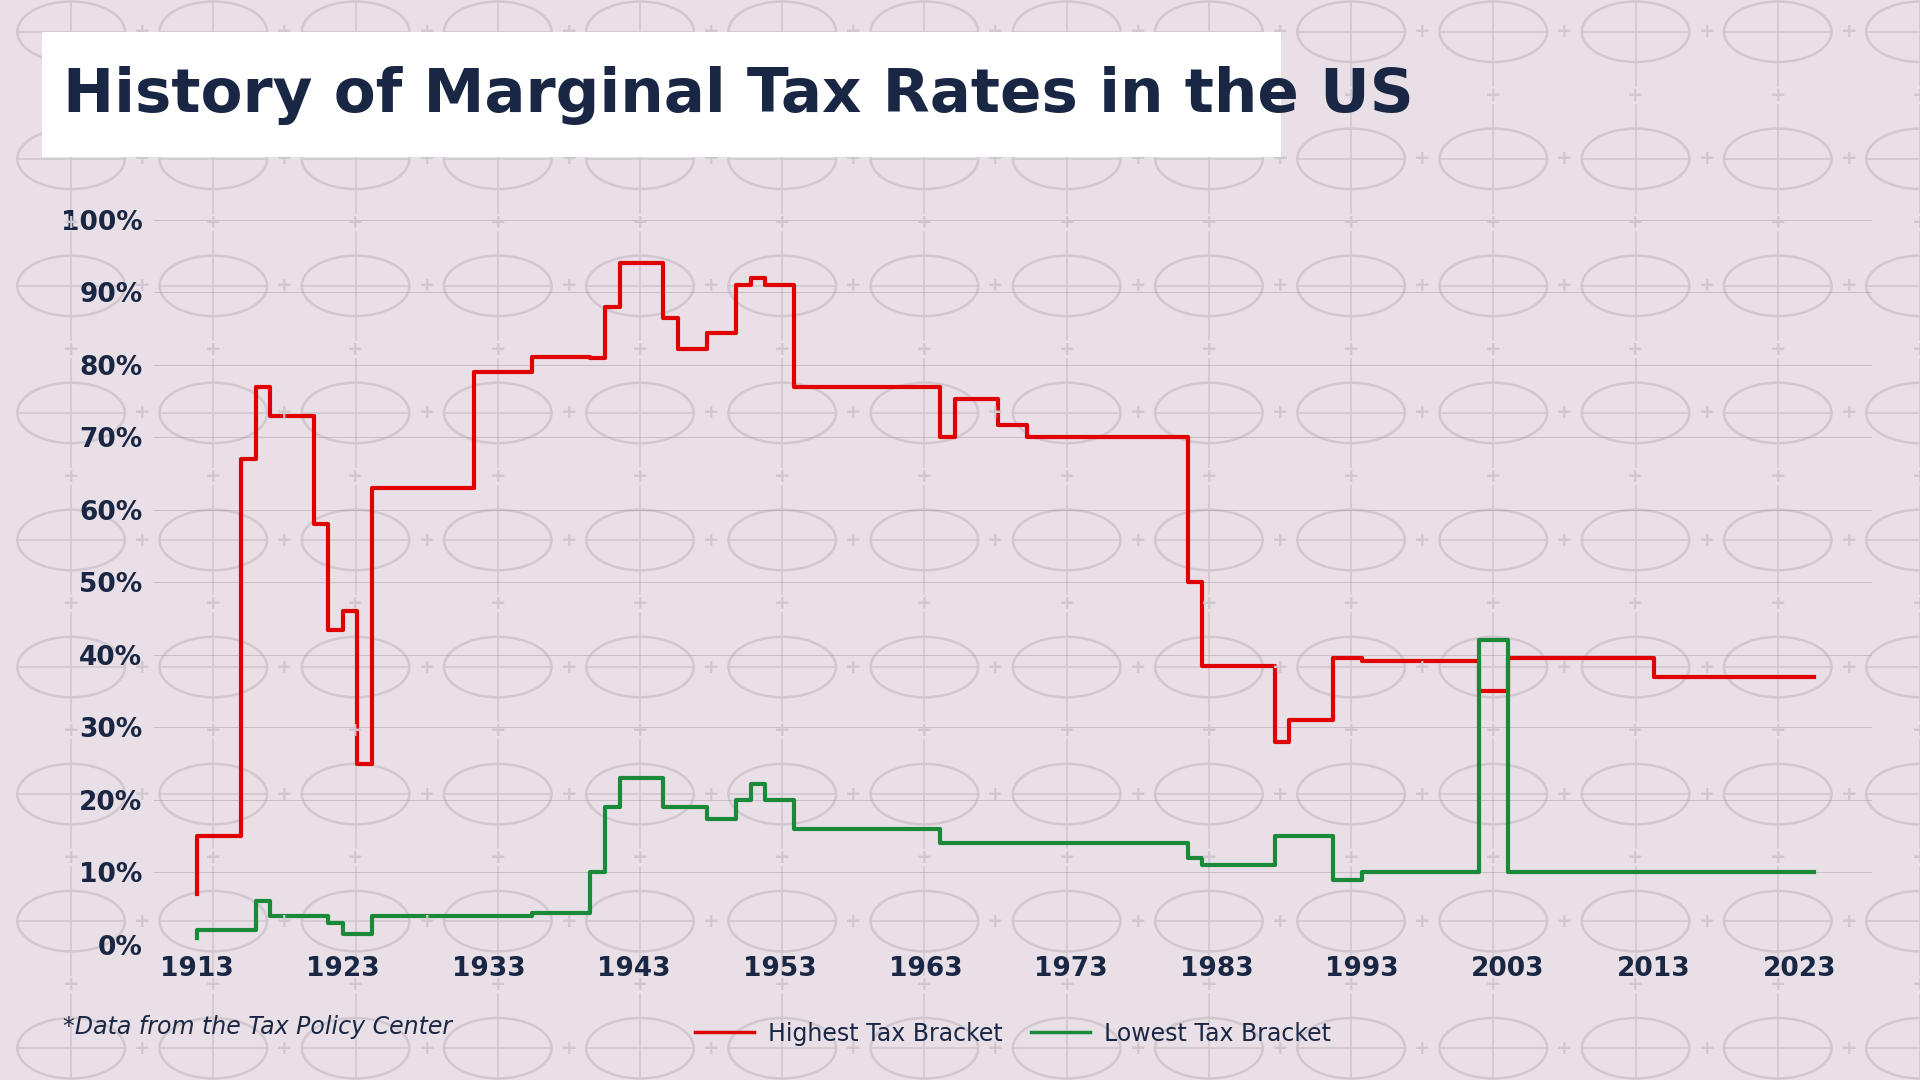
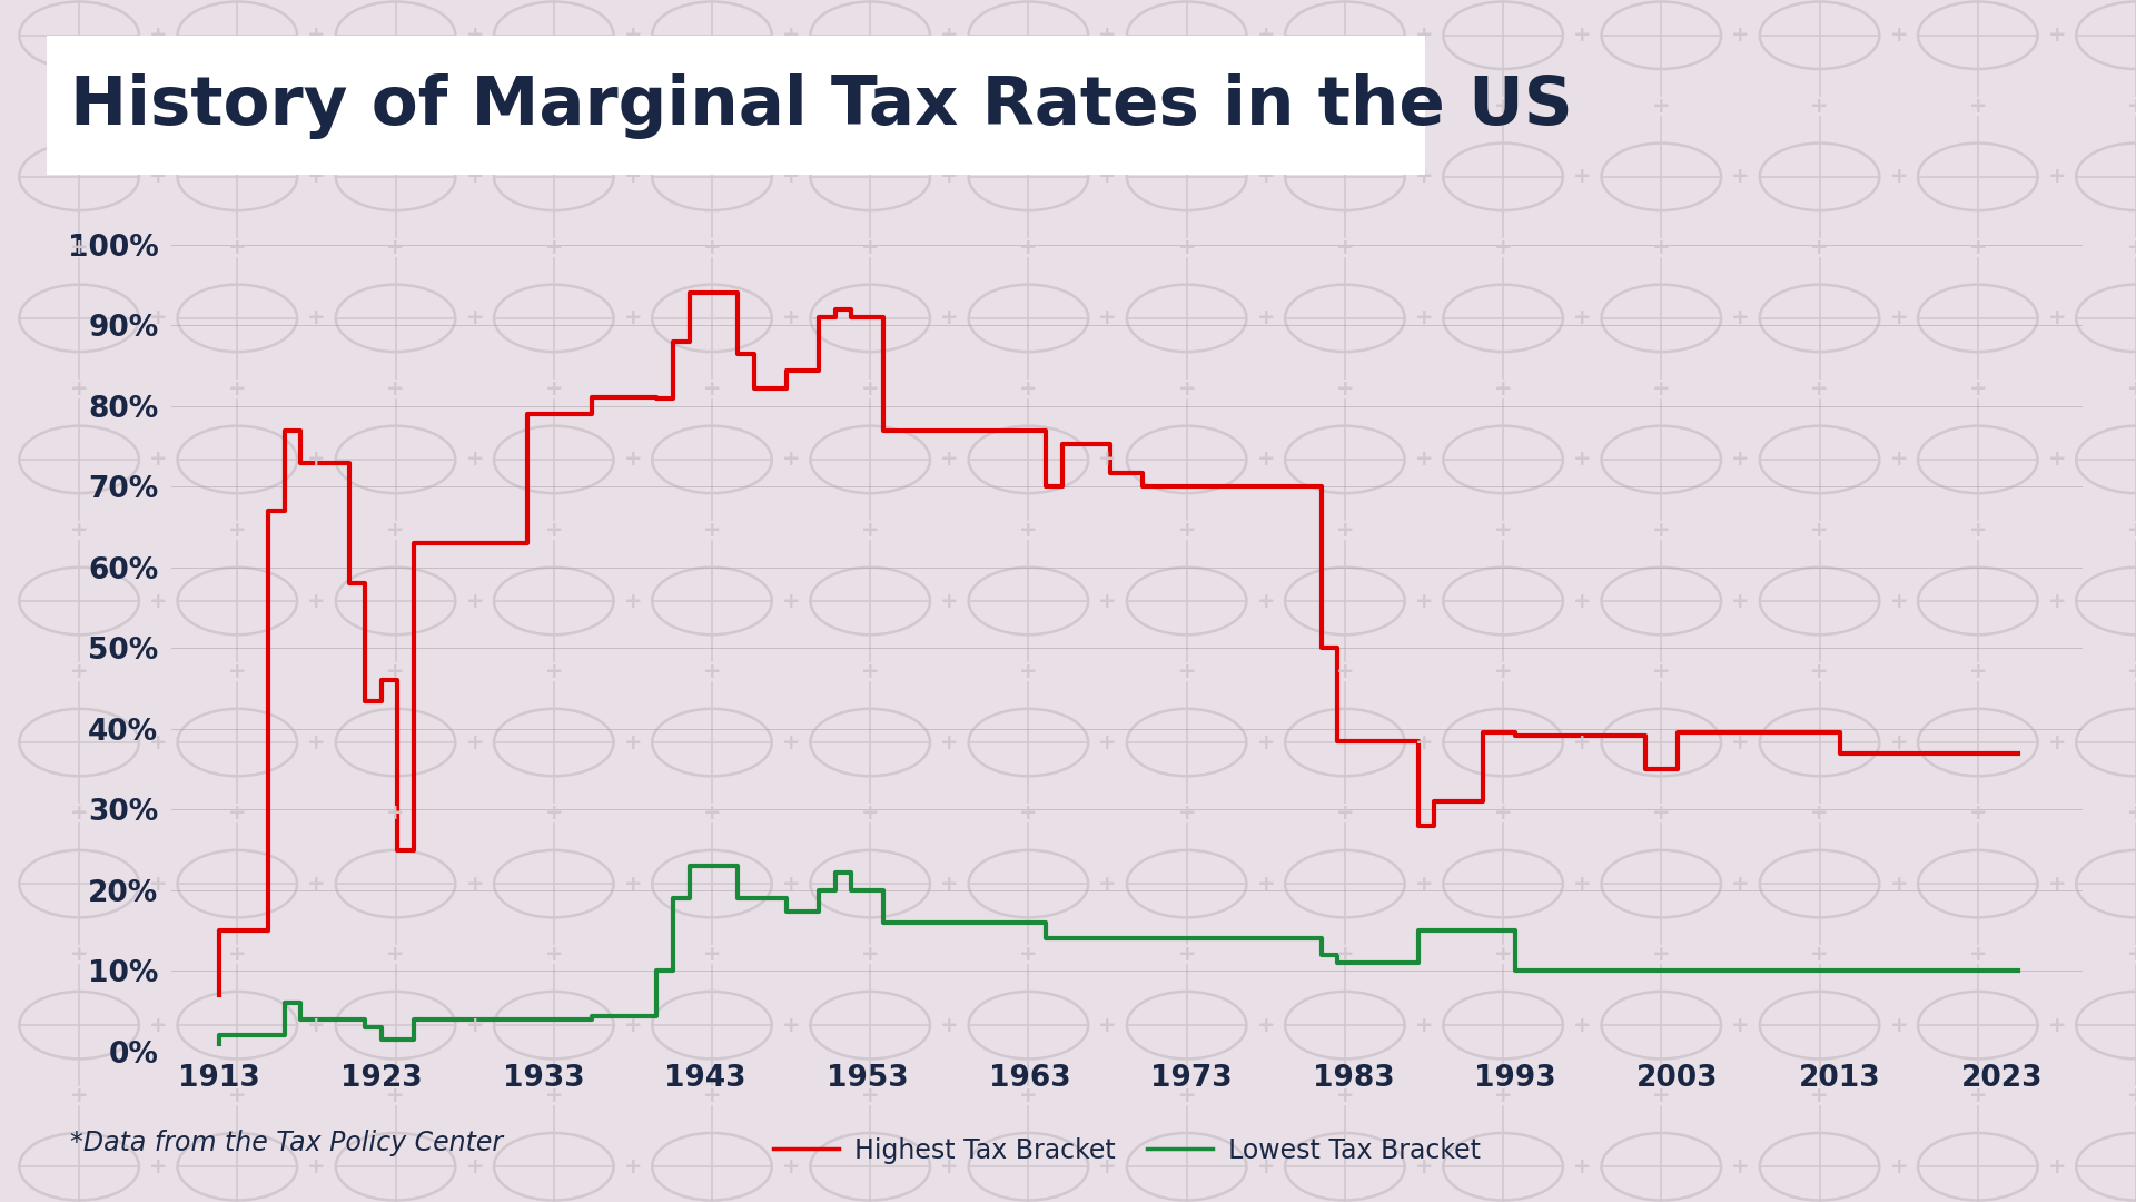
Lowest Tax Bracket/1993: 9.0% -> 15.0%
Lowest Tax Bracket/2003: 42.0% -> 10.0%
